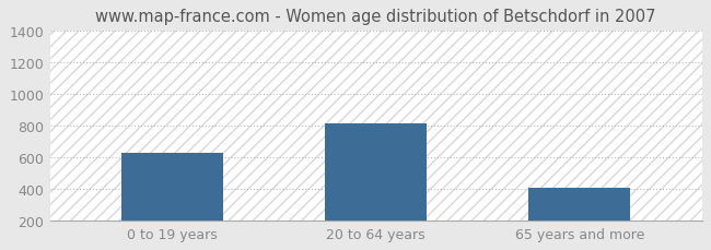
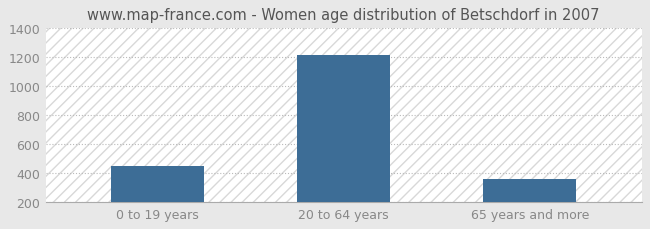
0 to 19 years: 630 -> 450
20 to 64 years: 810 -> 1210
65 years and more: 410 -> 360
